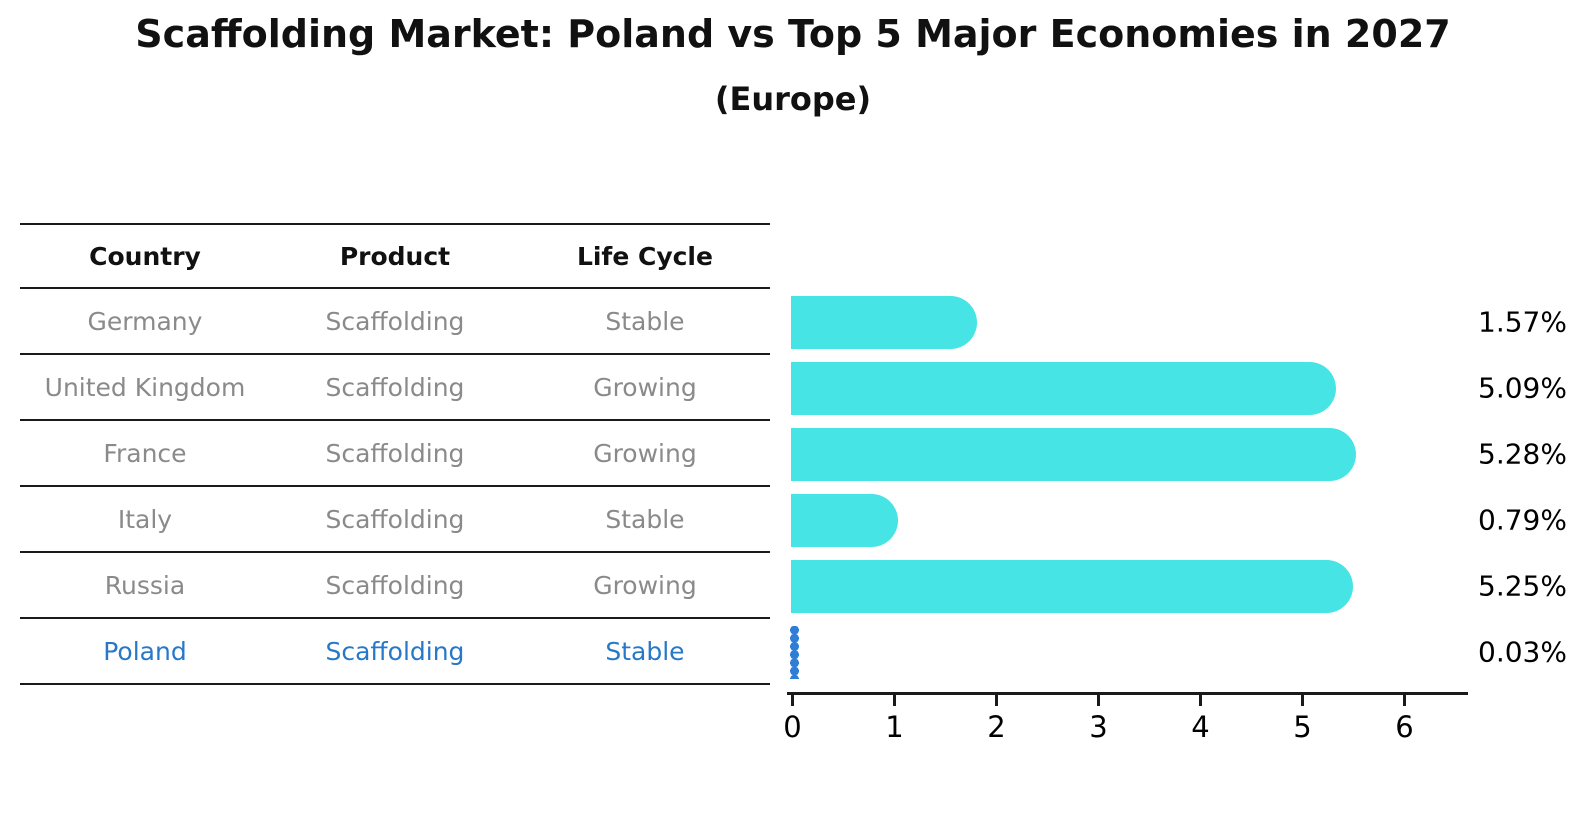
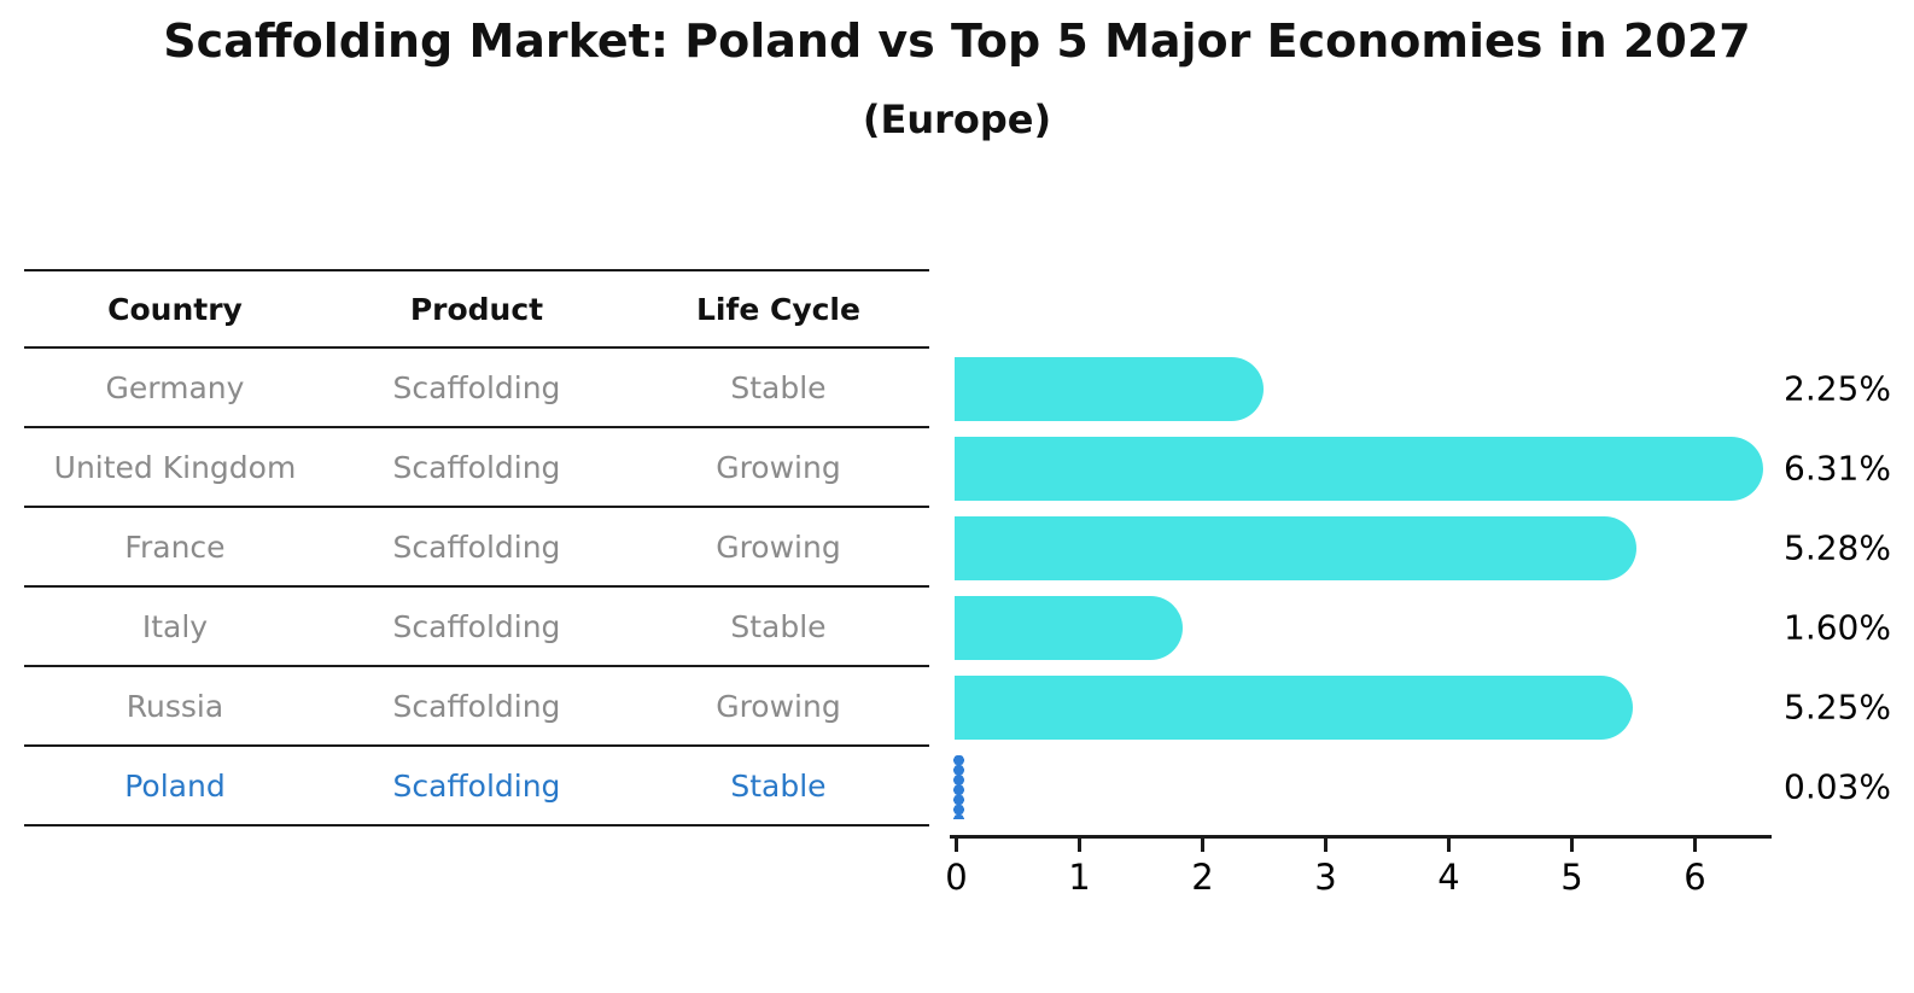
Germany: 1.57% -> 2.25%
United Kingdom: 5.09% -> 6.31%
Italy: 0.79% -> 1.60%
